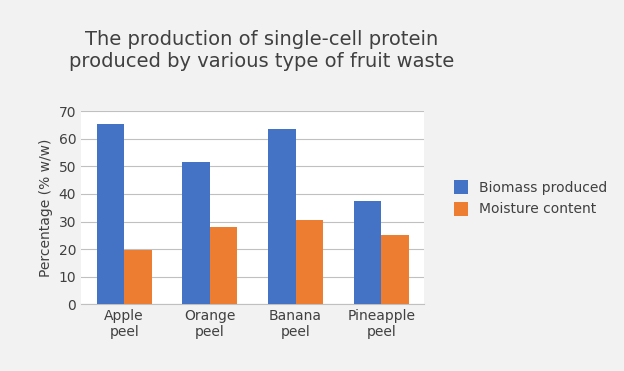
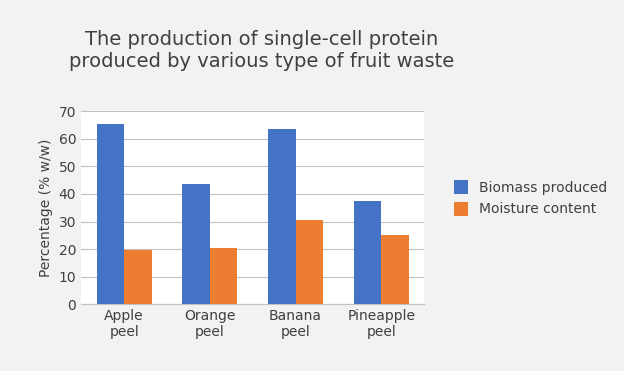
Biomass produced/Orange peel: 51.5 -> 43.5
Moisture content/Orange peel: 28.0 -> 20.5
